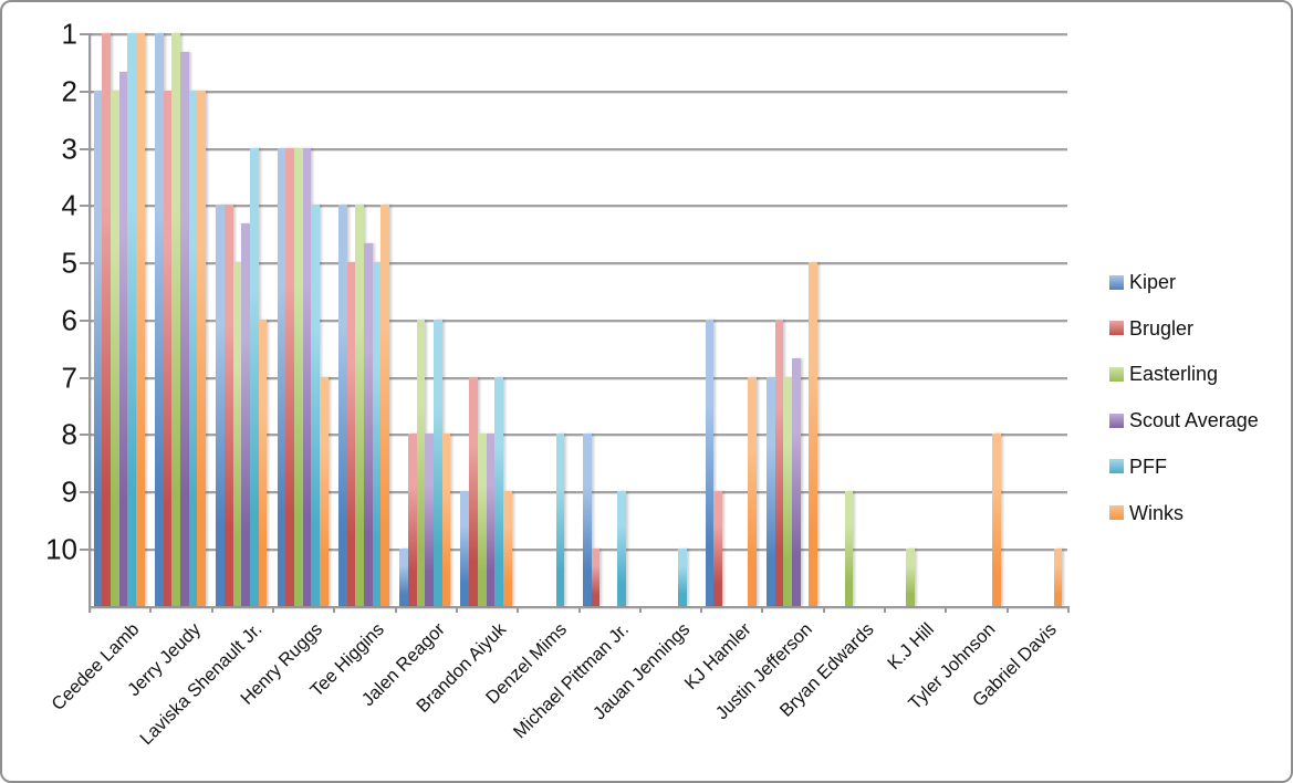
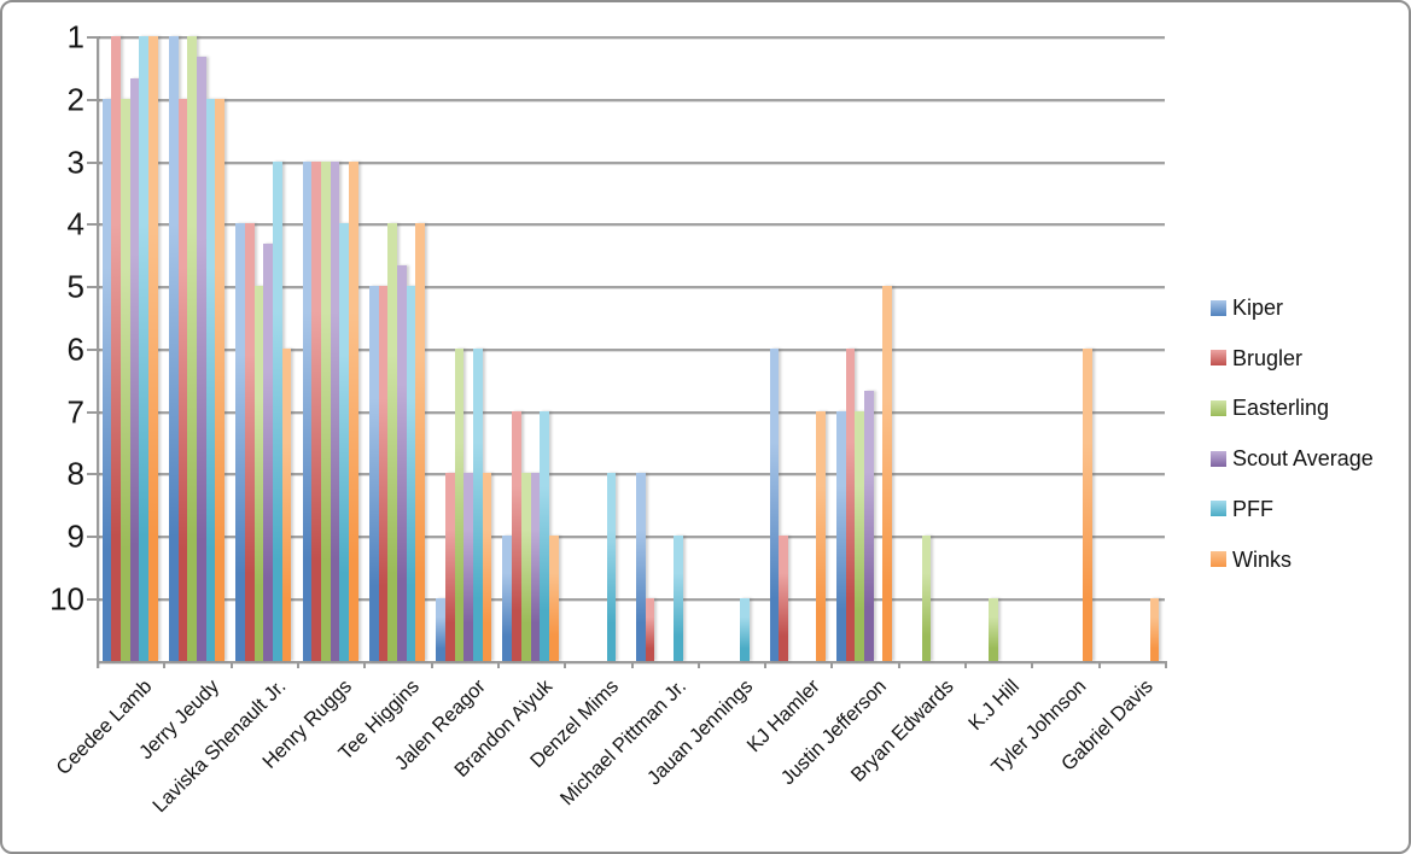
Winks/Henry Ruggs: 7 -> 3
Kiper/Tee Higgins: 4 -> 5
Winks/Tyler Johnson: 8 -> 6
